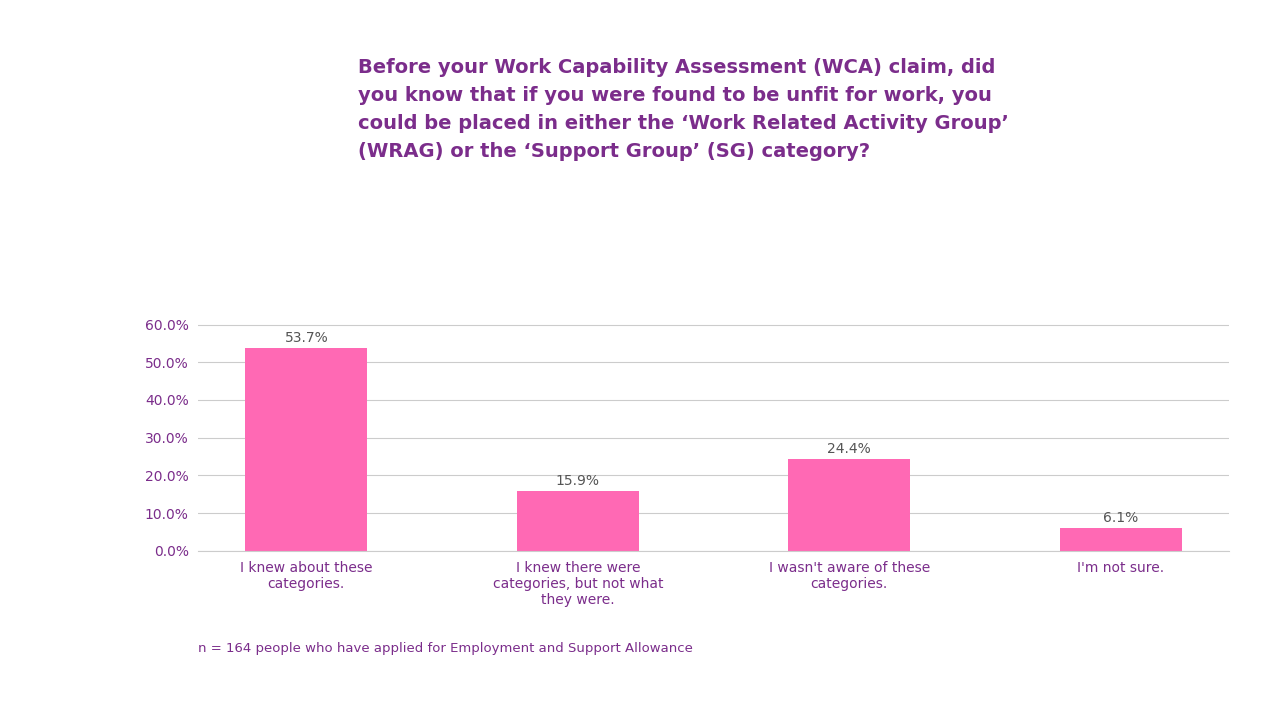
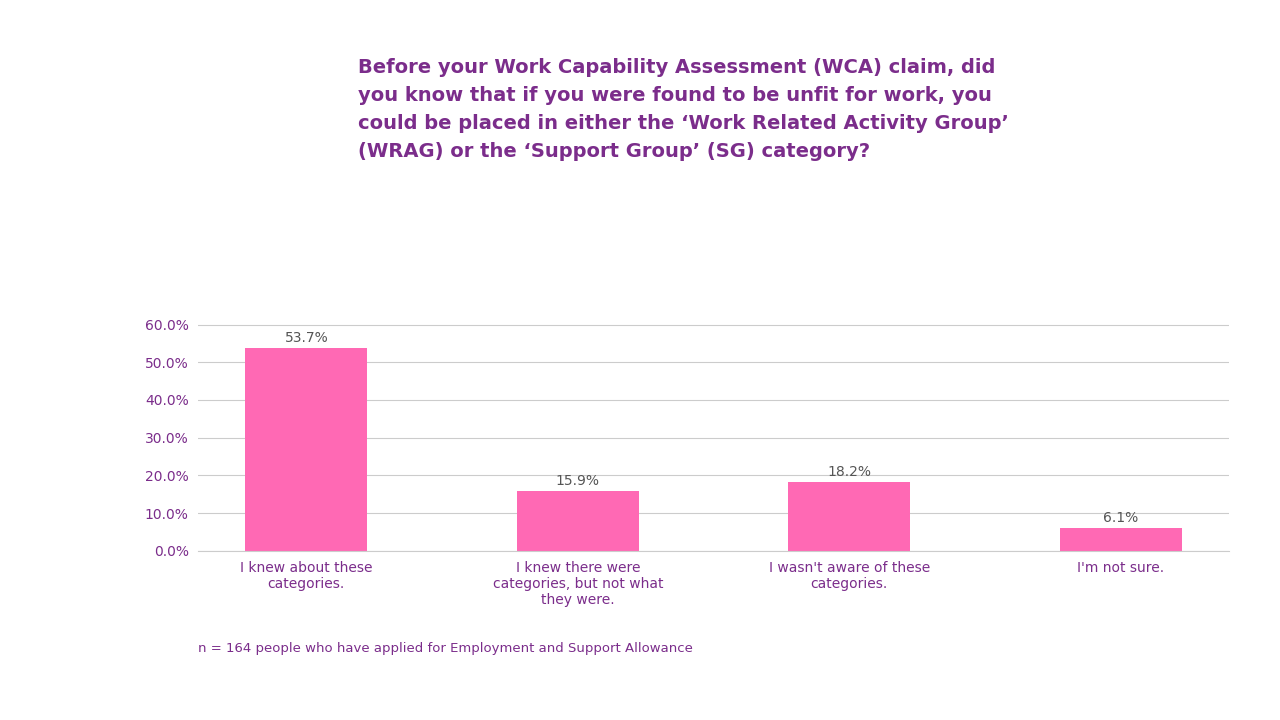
I wasn't aware of these categories.: 24.4% -> 18.2%
